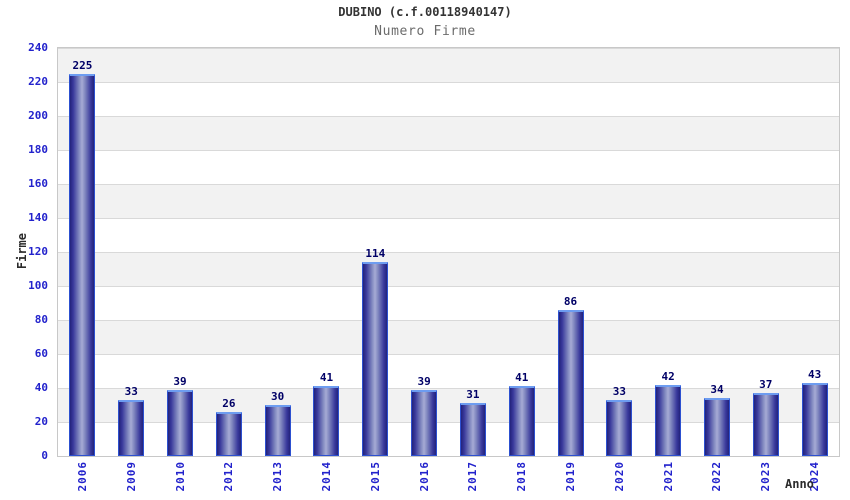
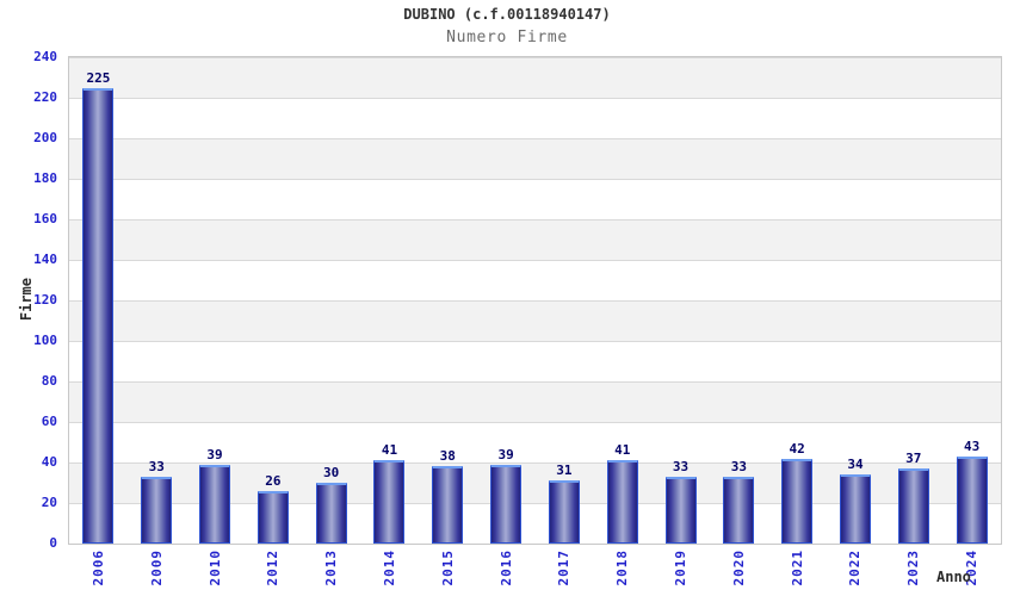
2015: 114 -> 38
2019: 86 -> 33
